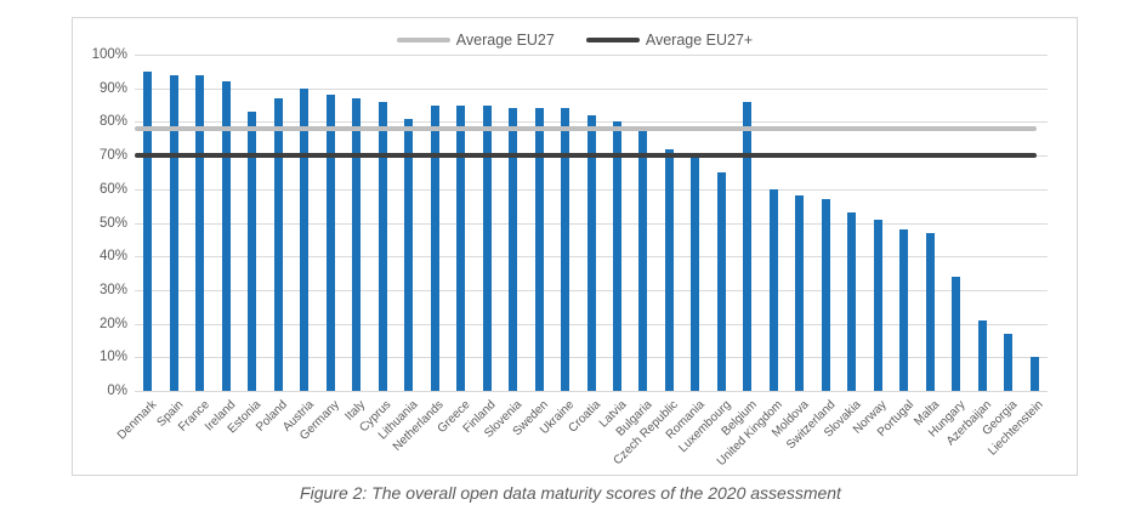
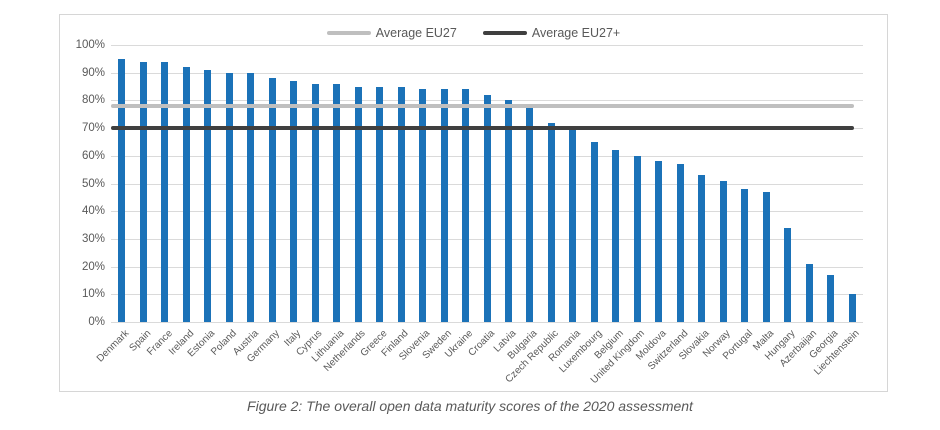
Estonia: 83% -> 91%
Poland: 87% -> 90%
Lithuania: 81% -> 86%
Belgium: 86% -> 62%
